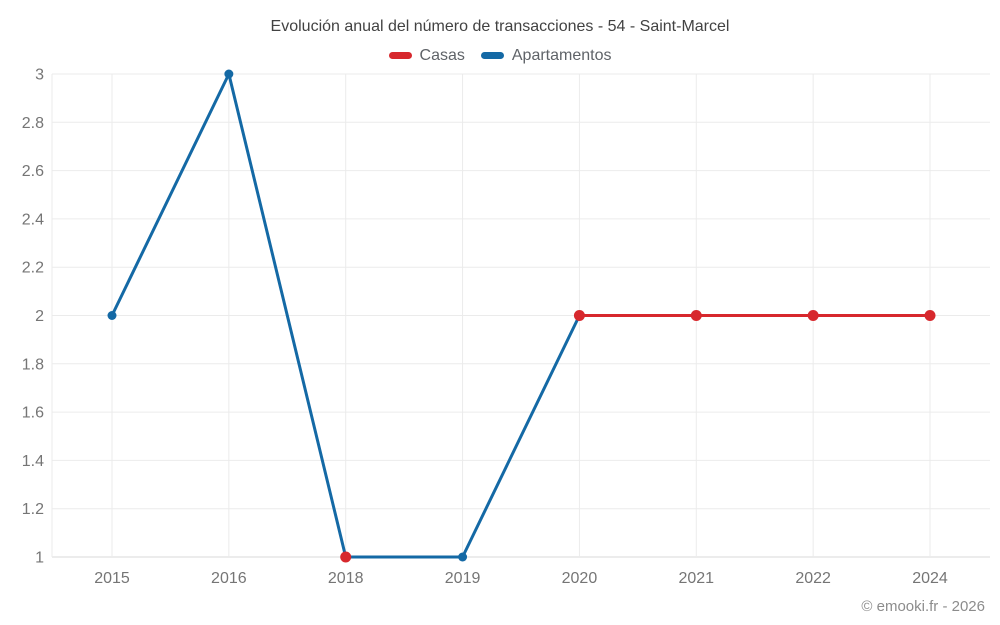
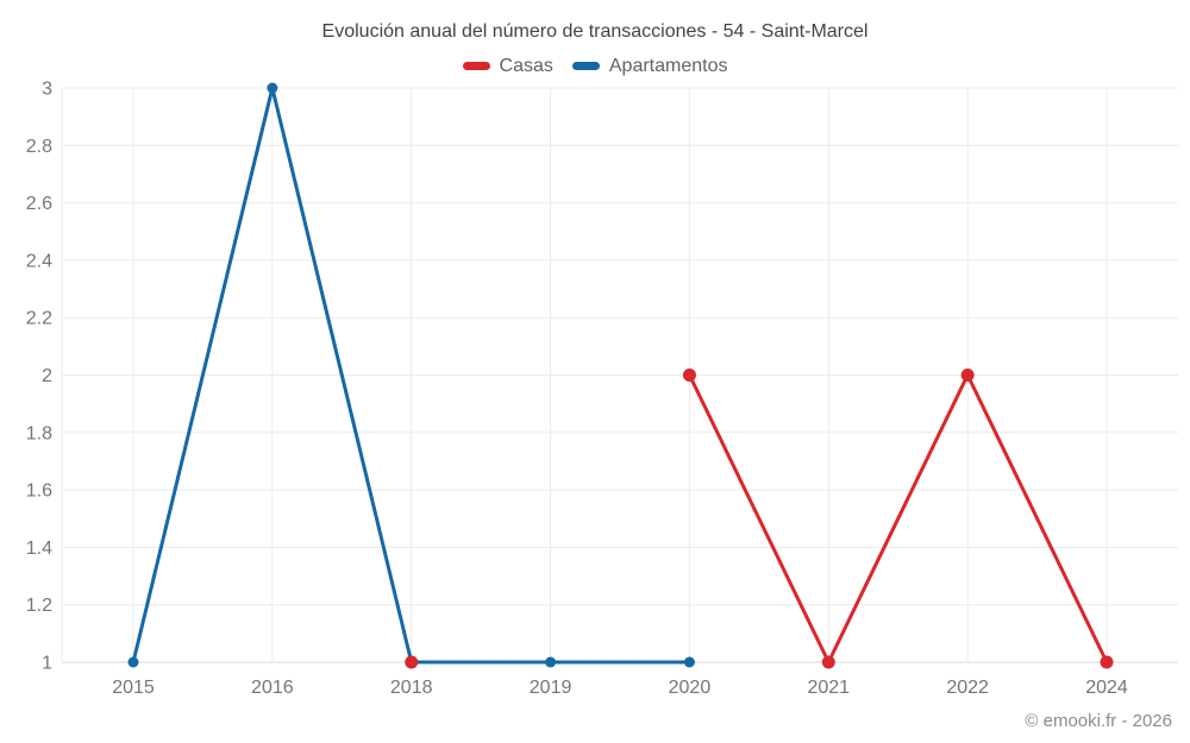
Apartamentos/2015: 2 -> 1
Apartamentos/2020: 2 -> 1
Casas/2021: 2 -> 1
Casas/2024: 2 -> 1
